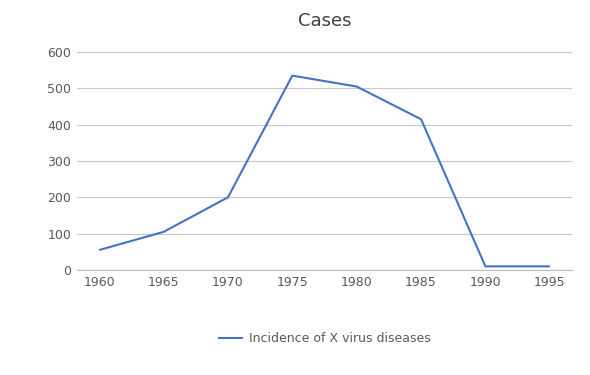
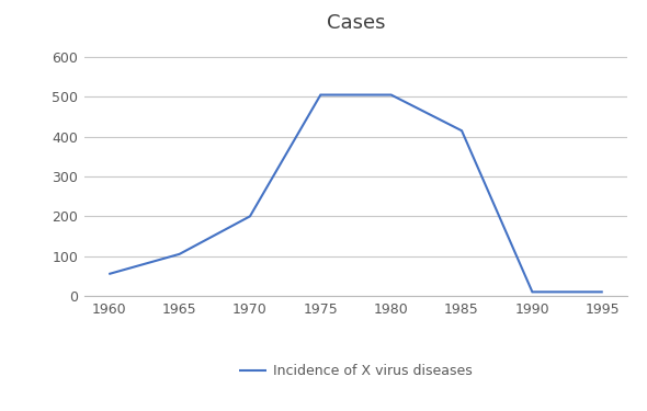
1975: 535 -> 505
